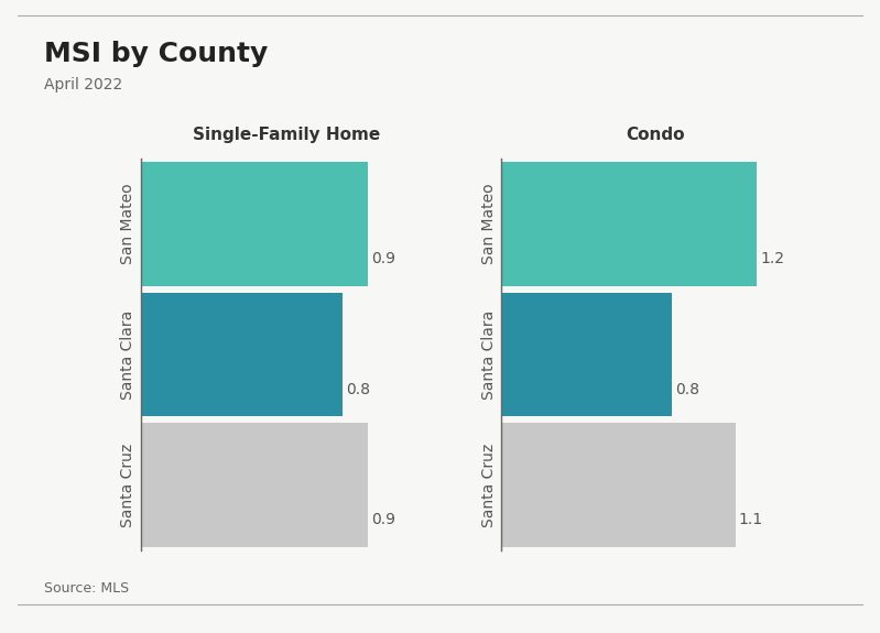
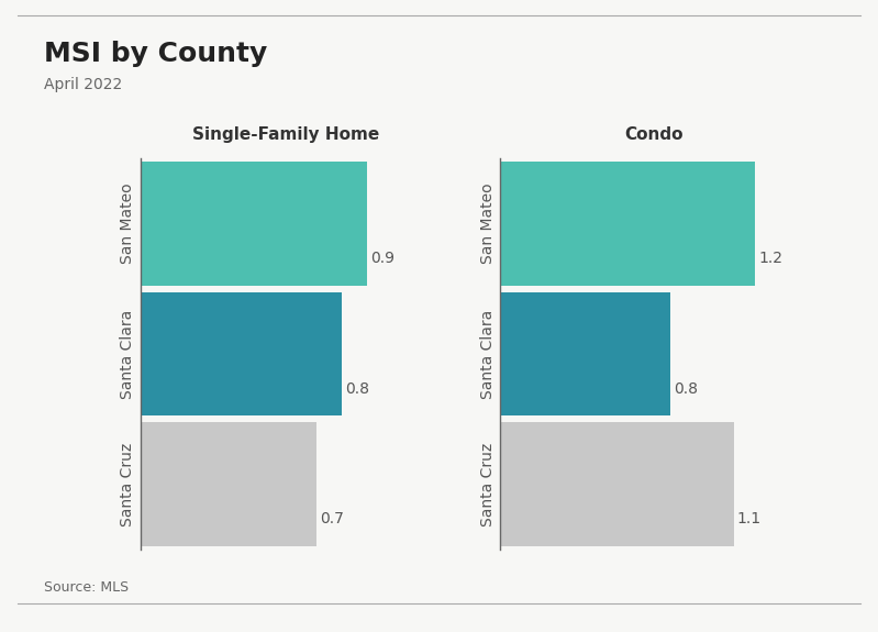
Single-Family Home/Santa Cruz: 0.9 -> 0.7
